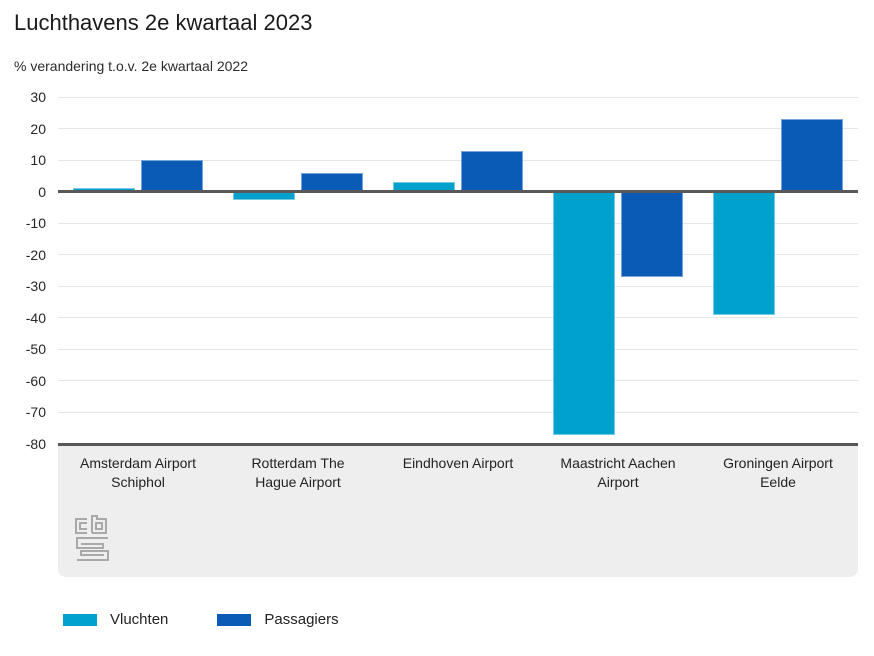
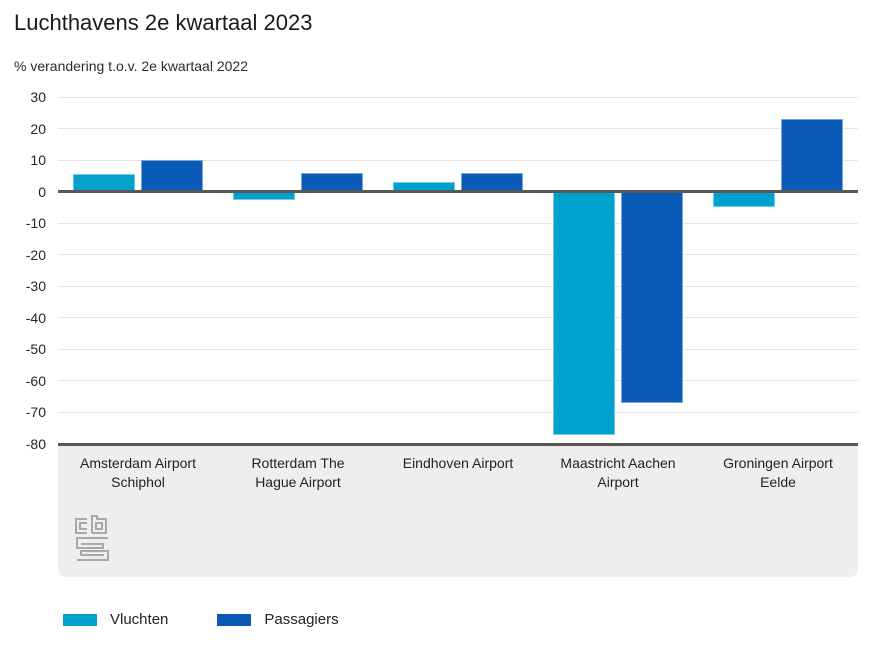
Vluchten/Amsterdam Airport Schiphol: 1 -> 6
Passagiers/Eindhoven Airport: 13 -> 6
Passagiers/Maastricht Aachen Airport: -27 -> -67
Vluchten/Groningen Airport Eelde: -39 -> -5
